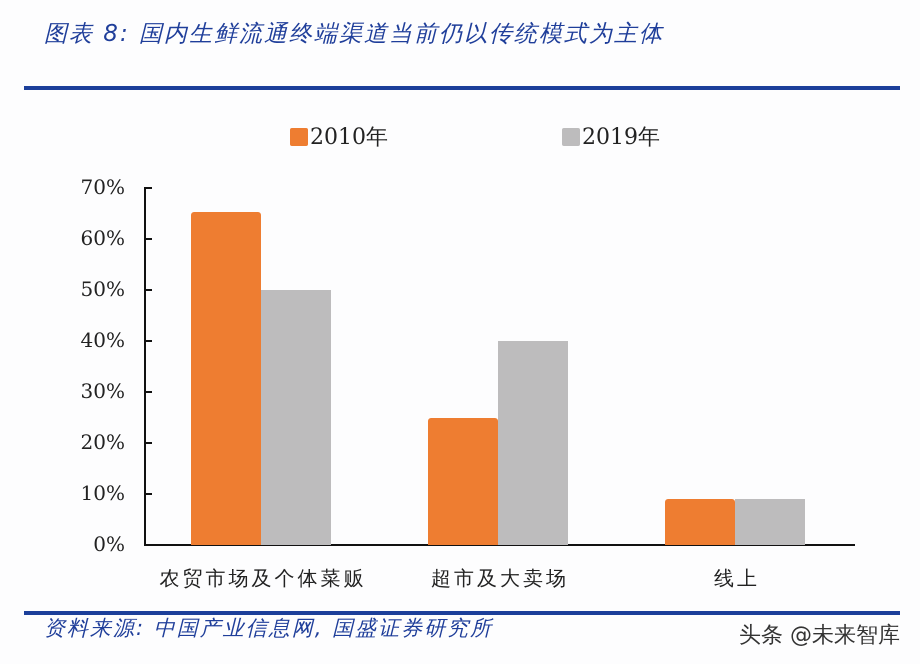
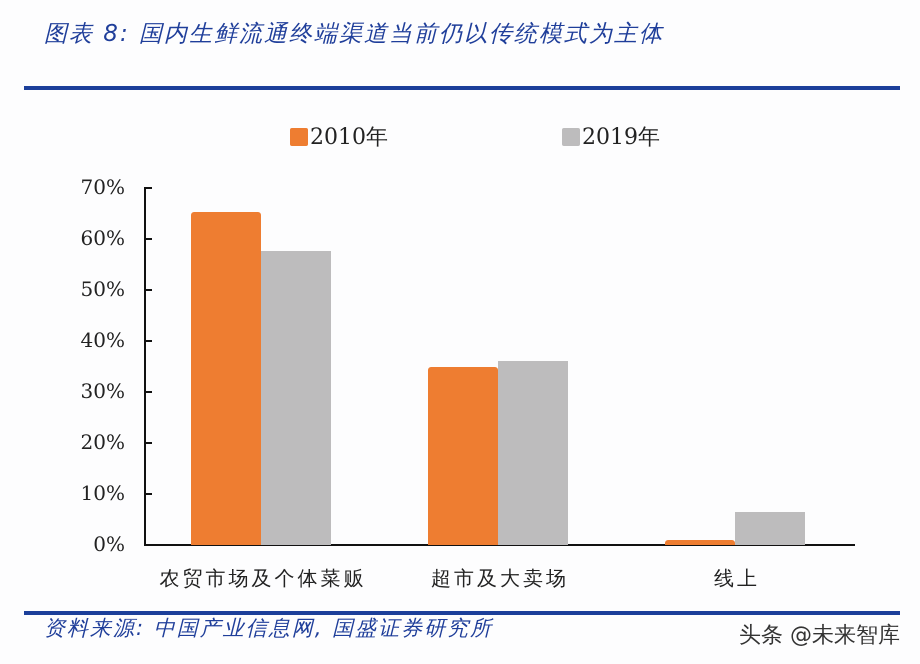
2019年/农贸市场及个体菜贩: 50% -> 58%
2010年/超市及大卖场: 25% -> 35%
2019年/超市及大卖场: 40% -> 36%
2010年/线上: 9% -> 1%
2019年/线上: 9% -> 6%
